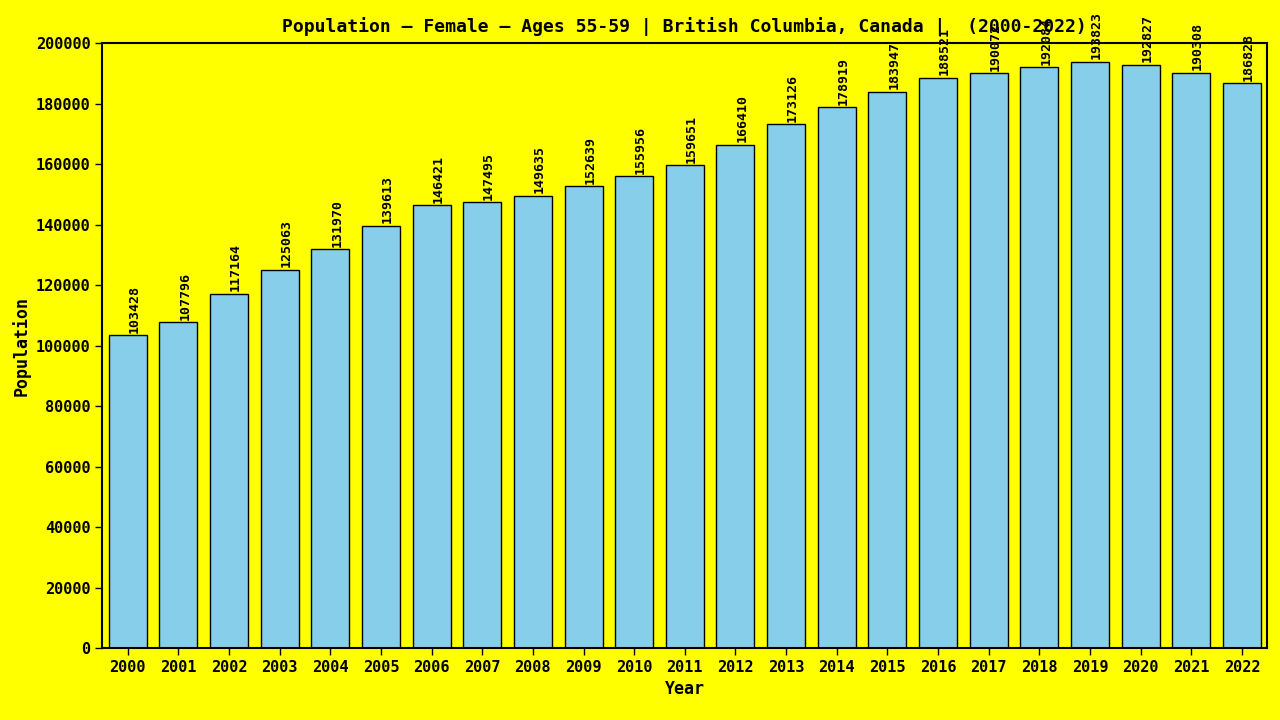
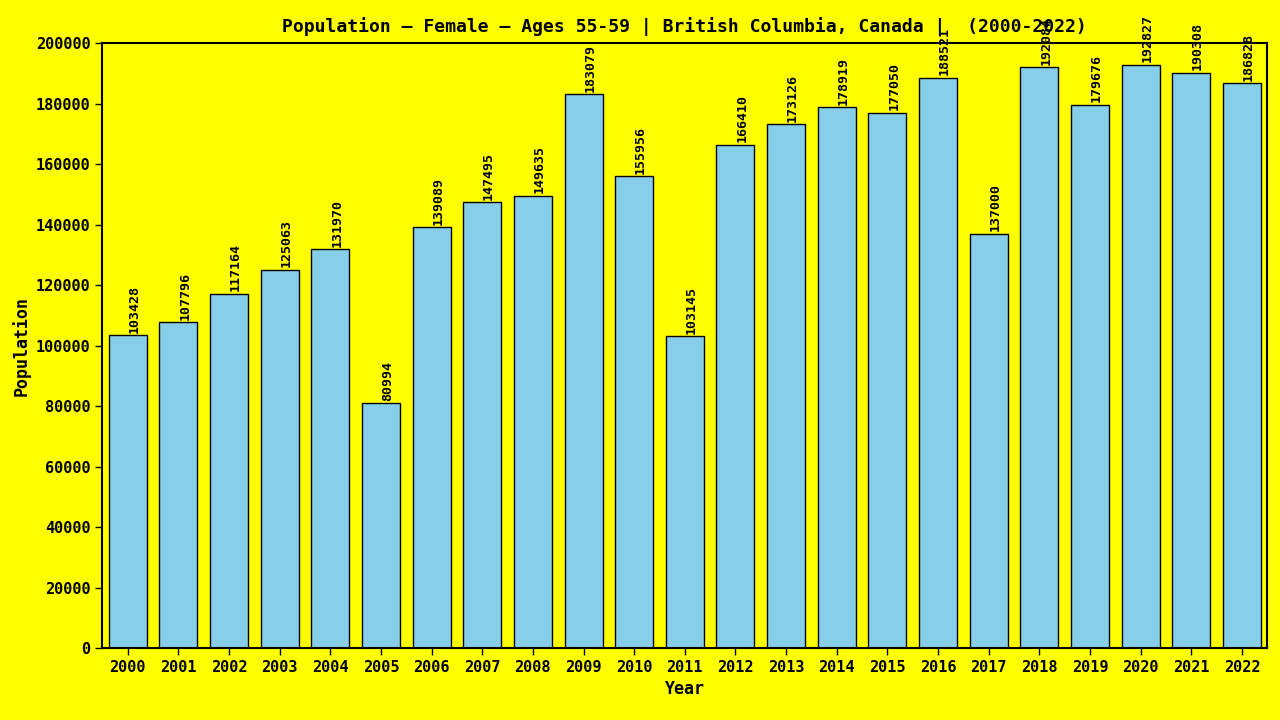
2005: 139613 -> 80994
2006: 146421 -> 139089
2009: 152639 -> 183079
2011: 159651 -> 103145
2015: 183947 -> 177050
2017: 190100 -> 137000
2019: 193823 -> 179676
